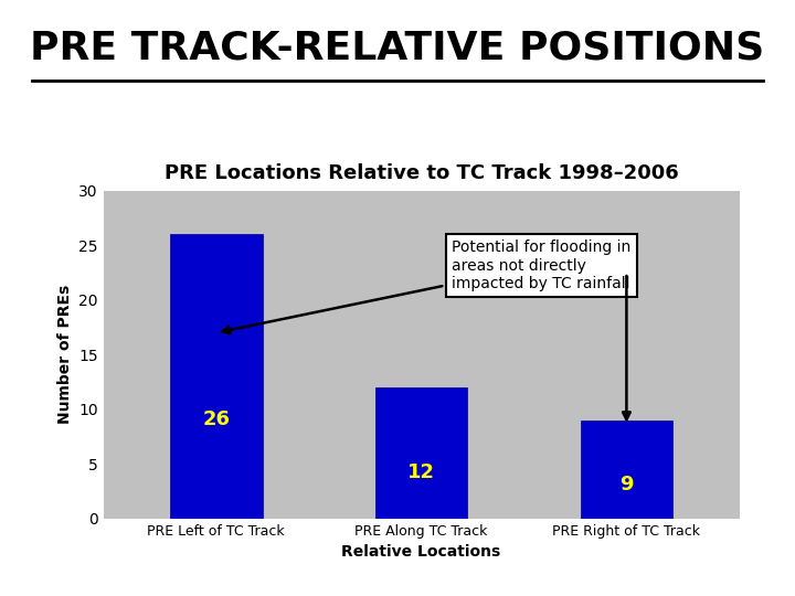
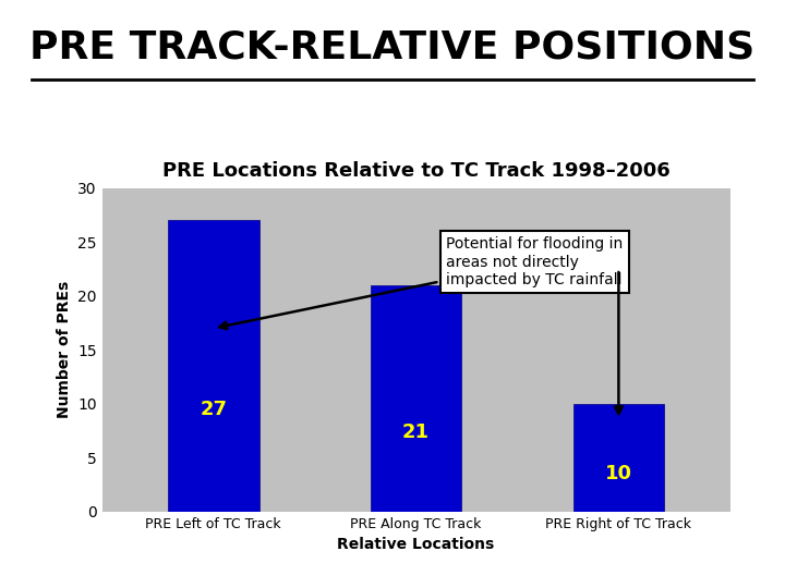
PRE Left of TC Track: 26 -> 27
PRE Along TC Track: 12 -> 21
PRE Right of TC Track: 9 -> 10
